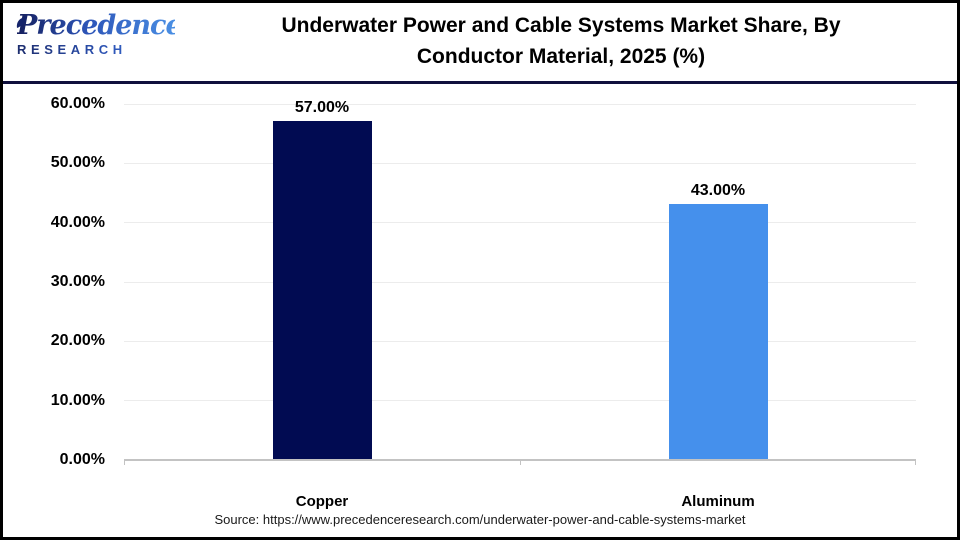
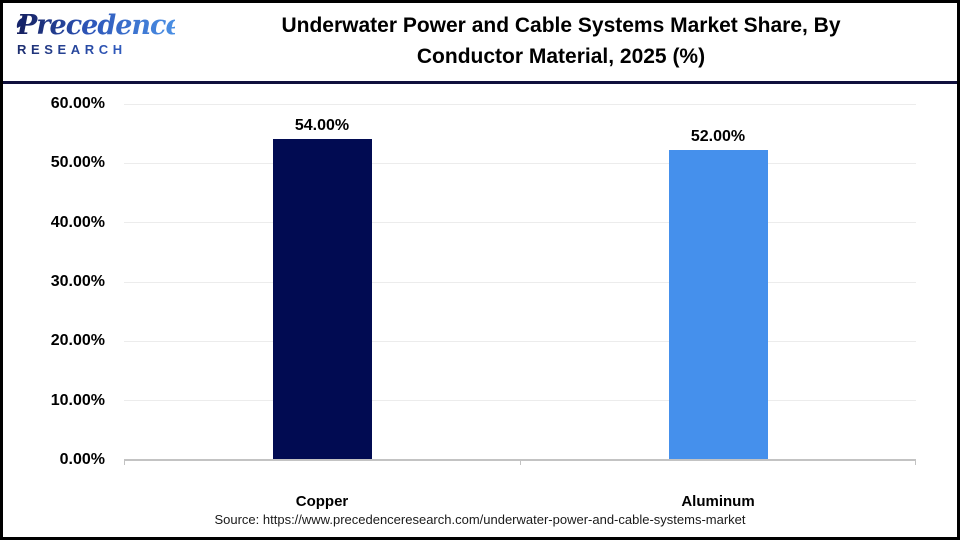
Copper: 57.00% -> 54.00%
Aluminum: 43.00% -> 52.00%
